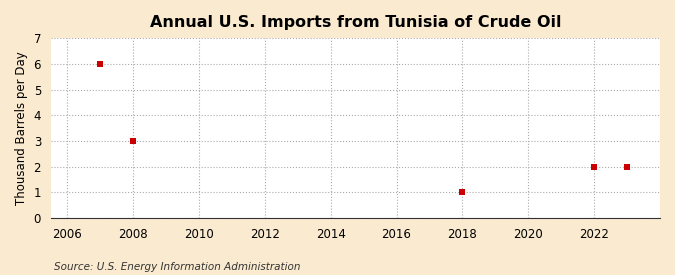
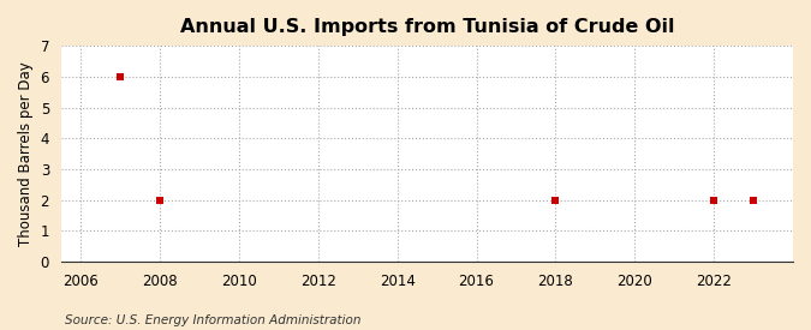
2008: 3 -> 2
2018: 1 -> 2
